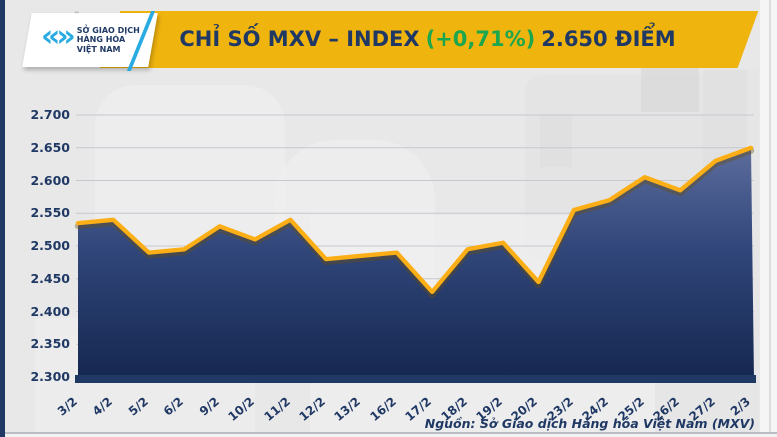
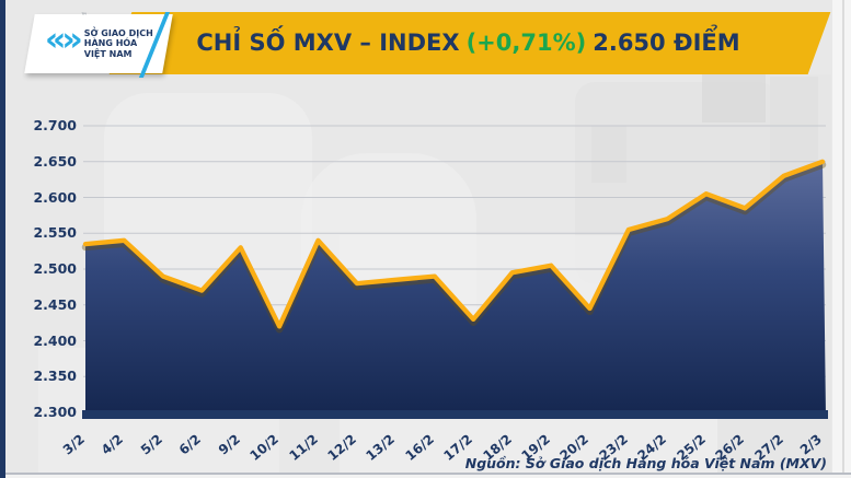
6/2: 2500 -> 2470
10/2: 2510 -> 2420
